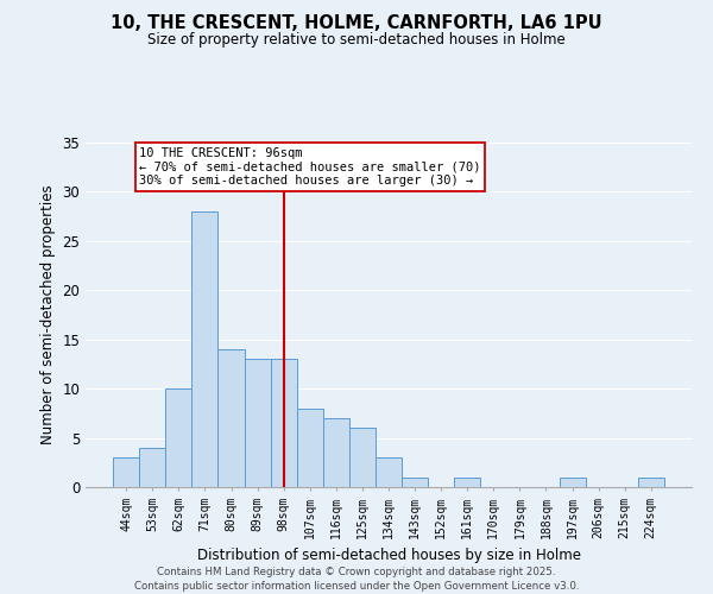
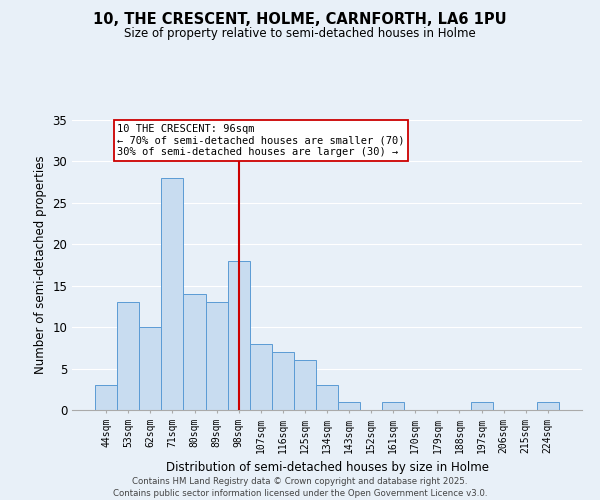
53sqm: 4 -> 13
98sqm: 13 -> 18
